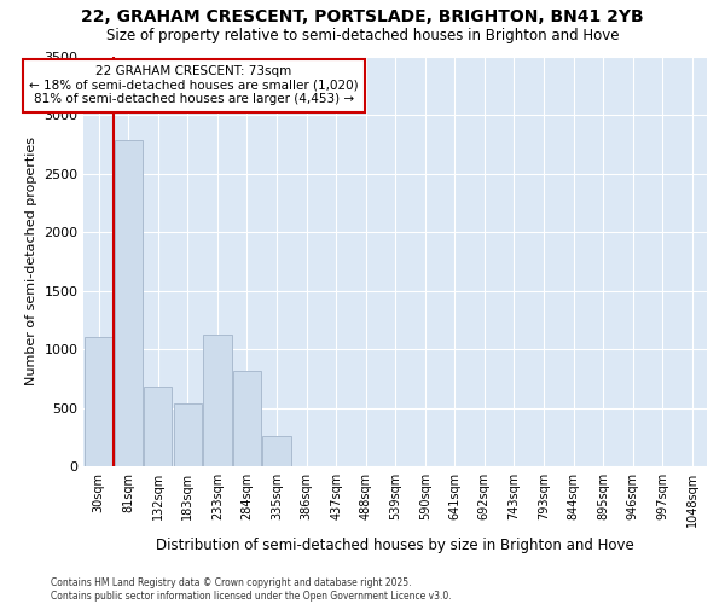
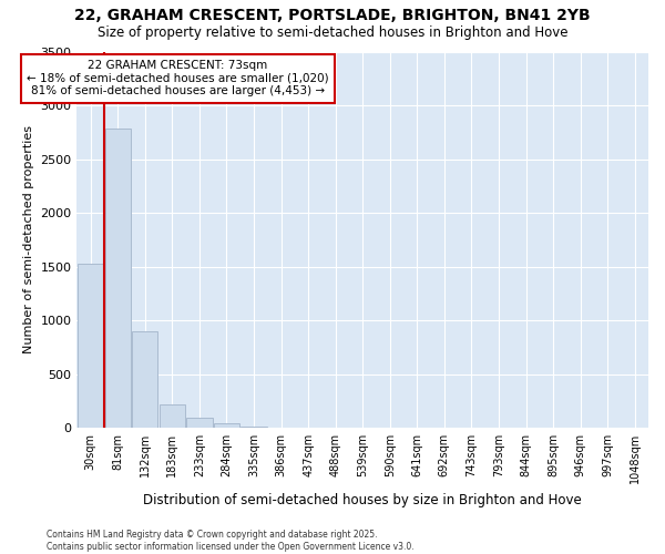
30sqm: 1100 -> 1530
132sqm: 680 -> 900
183sqm: 540 -> 220
233sqm: 1120 -> 100
284sqm: 820 -> 40
335sqm: 260 -> 10
